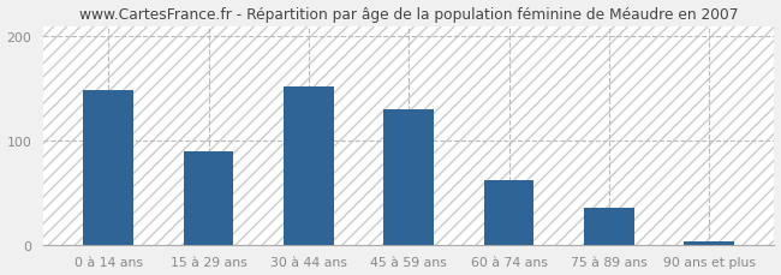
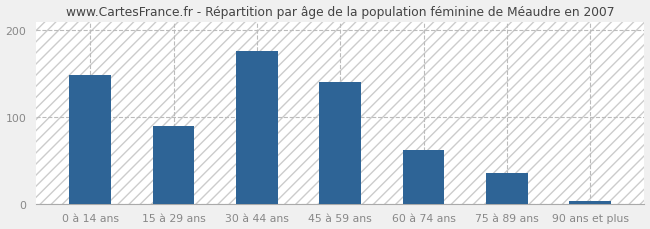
30 à 44 ans: 152 -> 176
45 à 59 ans: 130 -> 140
